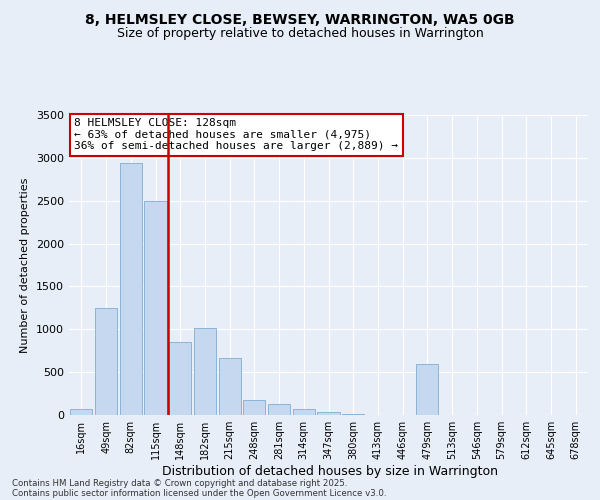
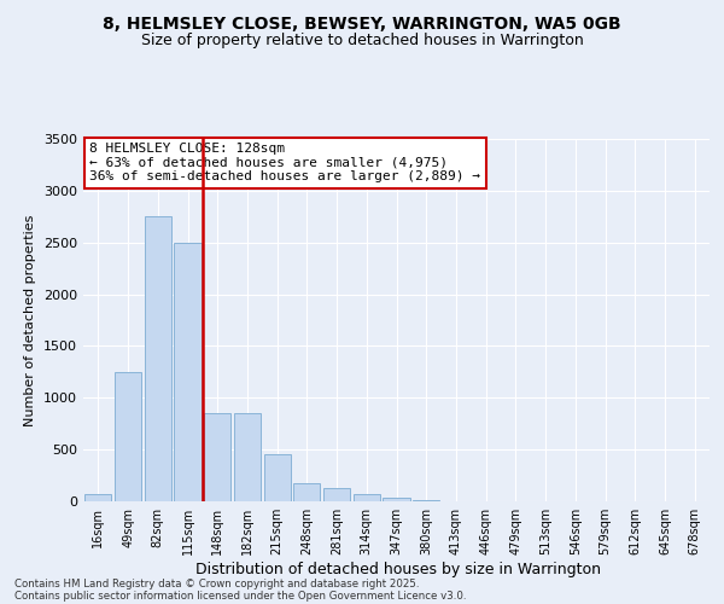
82sqm: 2940 -> 2750
182sqm: 1020 -> 850
215sqm: 660 -> 450
479sqm: 600 -> 0
